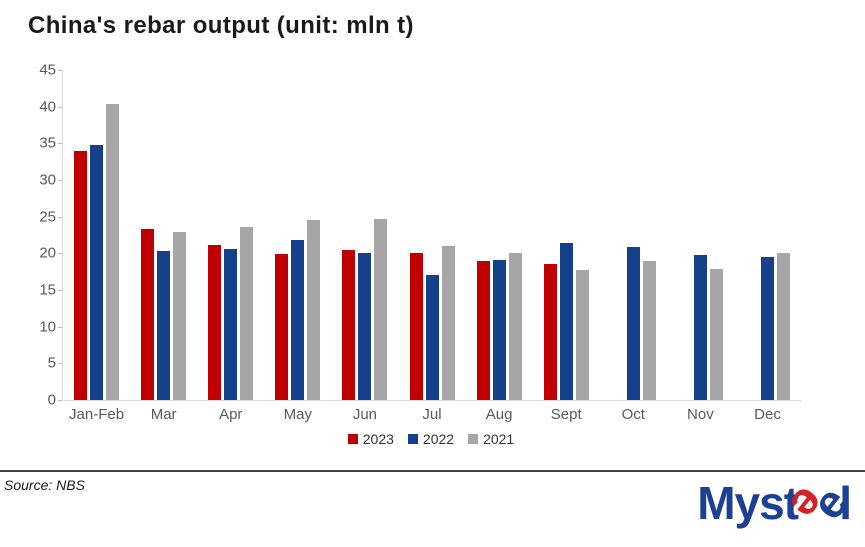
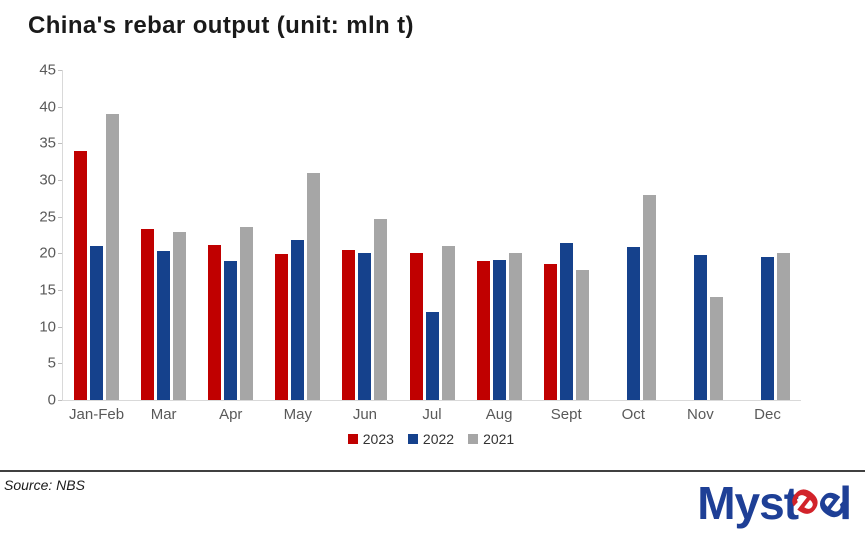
2022/Jan-Feb: 35 -> 21
2021/Jan-Feb: 40 -> 39
2022/Apr: 21 -> 19
2021/May: 25 -> 31
2022/Jul: 17 -> 12
2021/Oct: 19 -> 28
2021/Nov: 18 -> 14
